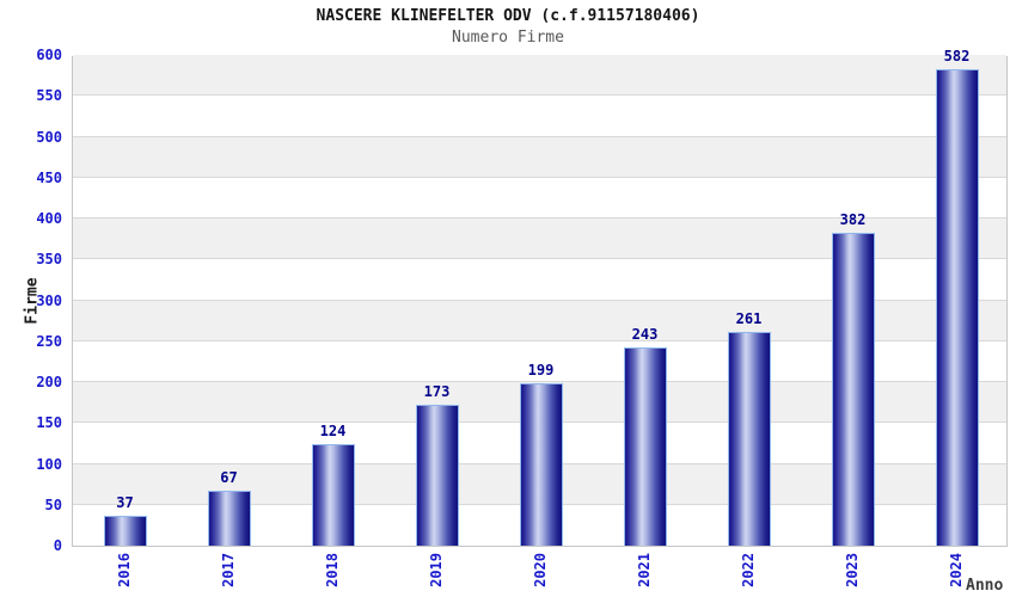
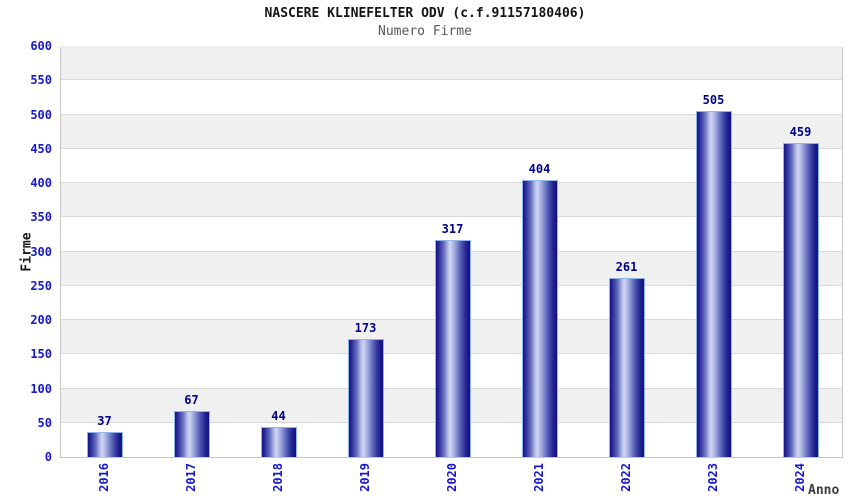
2018: 124 -> 44
2020: 199 -> 317
2021: 243 -> 404
2023: 382 -> 505
2024: 582 -> 459
